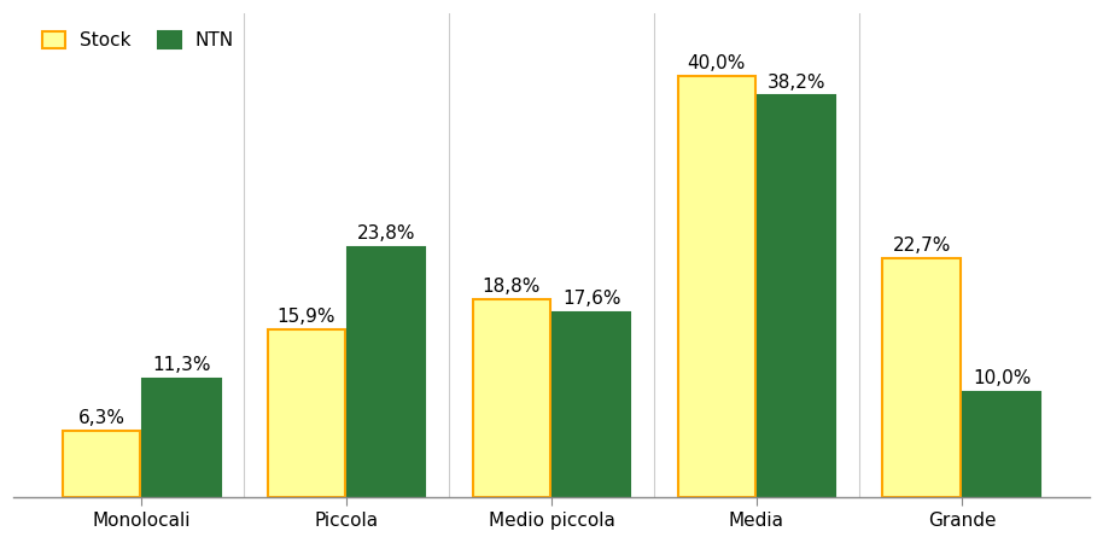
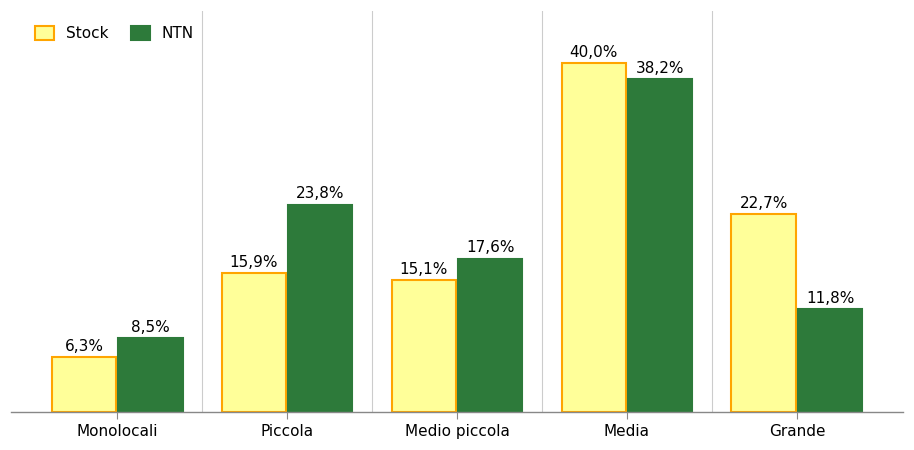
NTN/Monolocali: 11,3% -> 8,5%
Stock/Medio piccola: 18,8% -> 15,1%
NTN/Grande: 10,0% -> 11,8%
